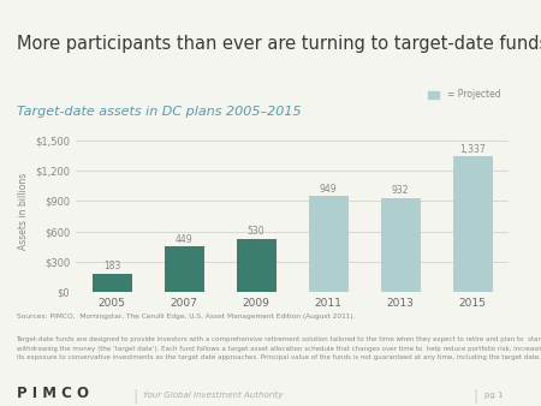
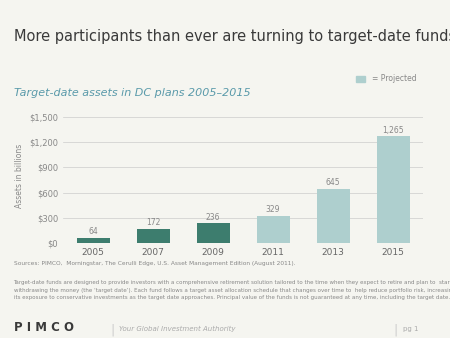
2005: 183 -> 64
2007: 449 -> 172
2009: 530 -> 236
2011: 949 -> 329
2013: 932 -> 645
2015: 1,337 -> 1,265
